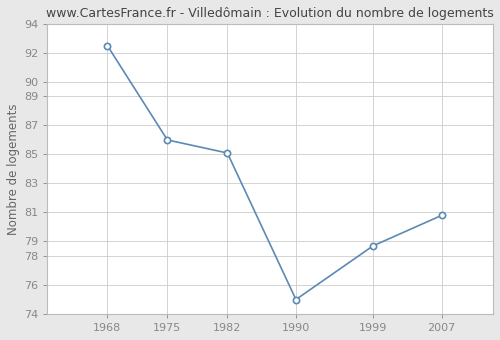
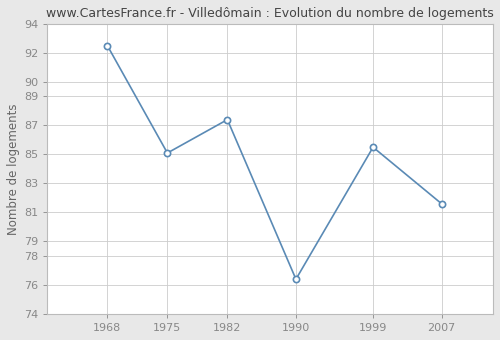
1975: 86.0 -> 85.1
1982: 85.1 -> 87.4
1990: 75.0 -> 76.4
1999: 78.7 -> 85.5
2007: 80.8 -> 81.6
